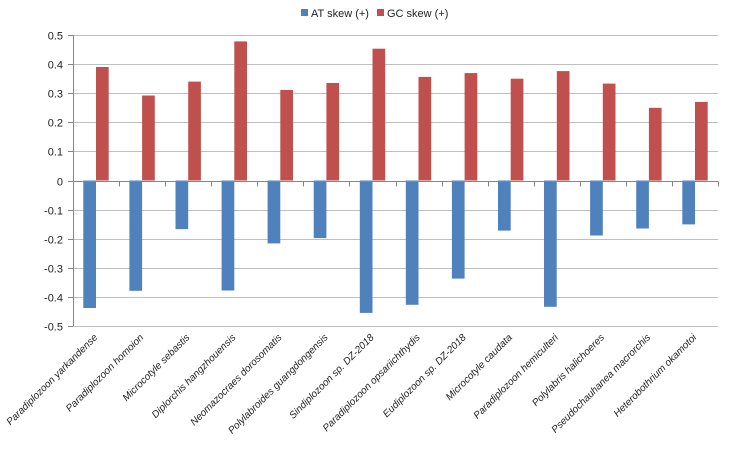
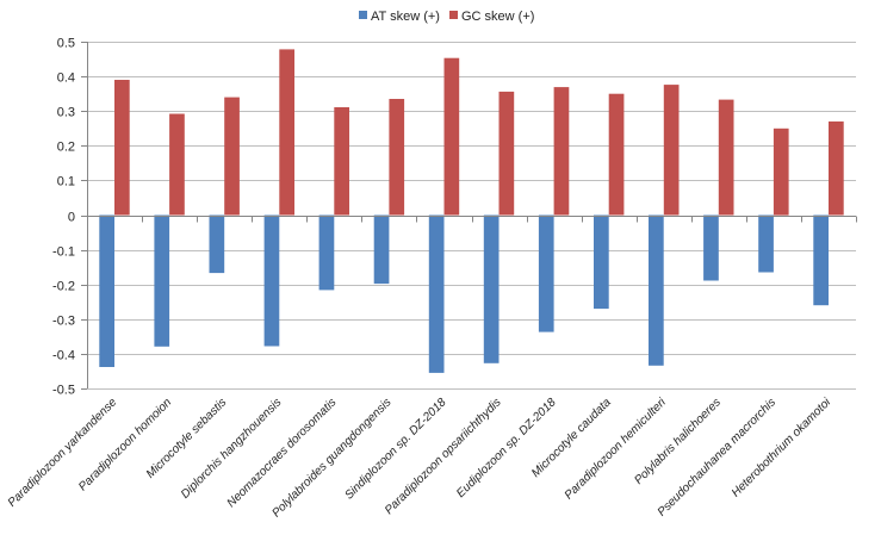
AT skew (+)/Microcotyle caudata: -0.17 -> -0.27
AT skew (+)/Heterobothrium okamotoi: -0.15 -> -0.26
